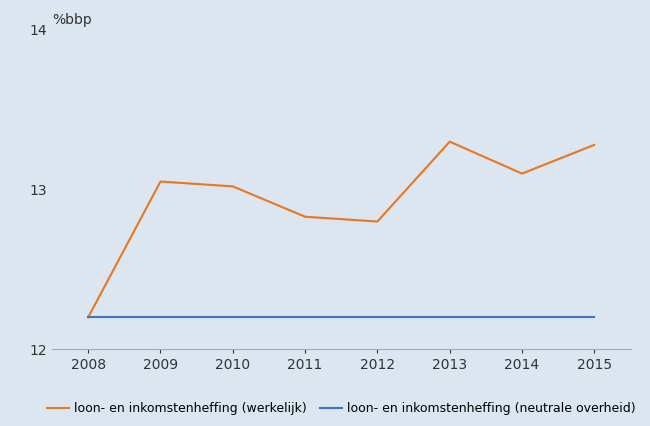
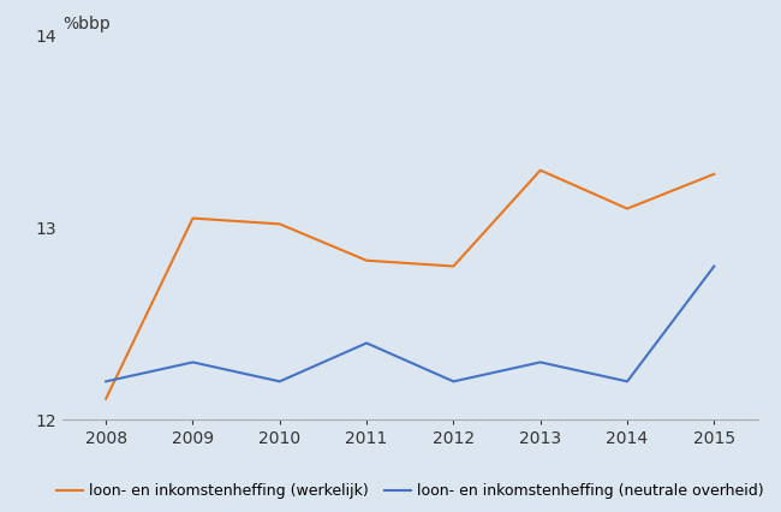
loon- en inkomstenheffing (werkelijk)/2008: 12.20 -> 12.11
loon- en inkomstenheffing (neutrale overheid)/2009: 12.2 -> 12.3
loon- en inkomstenheffing (neutrale overheid)/2011: 12.2 -> 12.4
loon- en inkomstenheffing (neutrale overheid)/2013: 12.2 -> 12.3
loon- en inkomstenheffing (neutrale overheid)/2015: 12.2 -> 12.8
